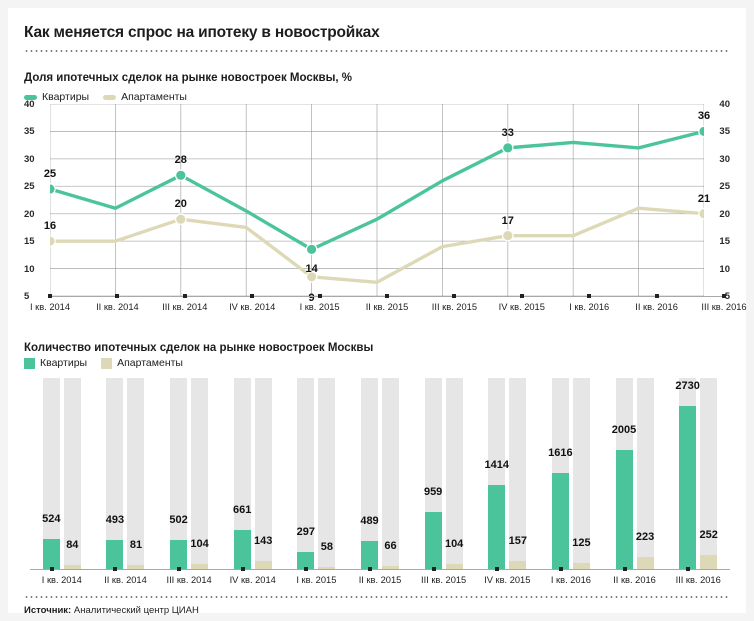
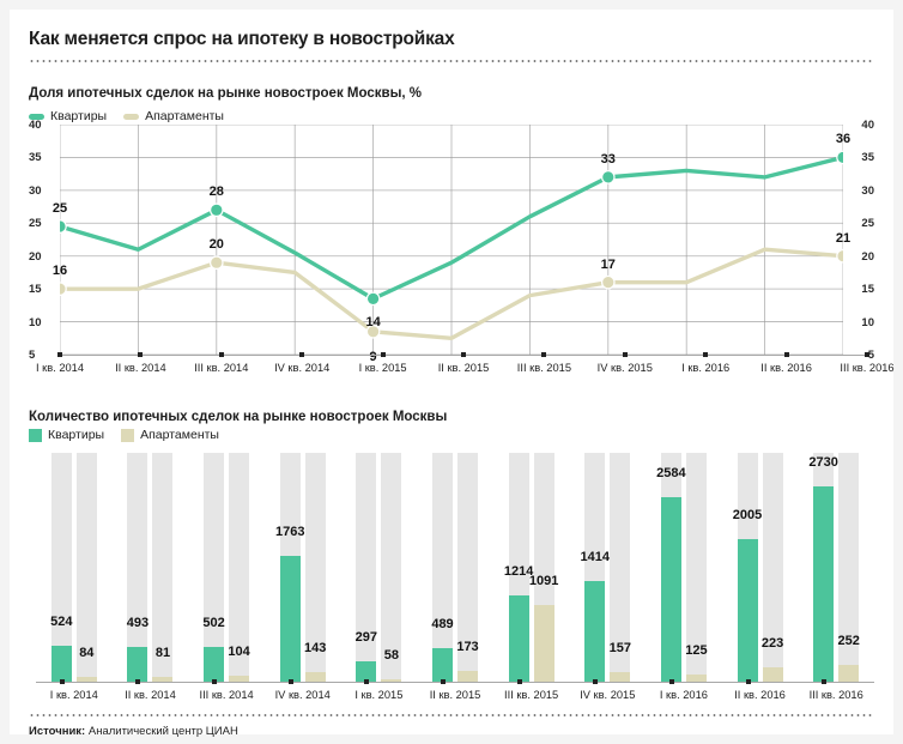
Количество ипотечных сделок на рынке новостроек Москвы/Квартиры/IV кв. 2014: 661 -> 1763
Количество ипотечных сделок на рынке новостроек Москвы/Апартаменты/II кв. 2015: 66 -> 173
Количество ипотечных сделок на рынке новостроек Москвы/Квартиры/III кв. 2015: 959 -> 1214
Количество ипотечных сделок на рынке новостроек Москвы/Апартаменты/III кв. 2015: 104 -> 1091
Количество ипотечных сделок на рынке новостроек Москвы/Квартиры/I кв. 2016: 1616 -> 2584
